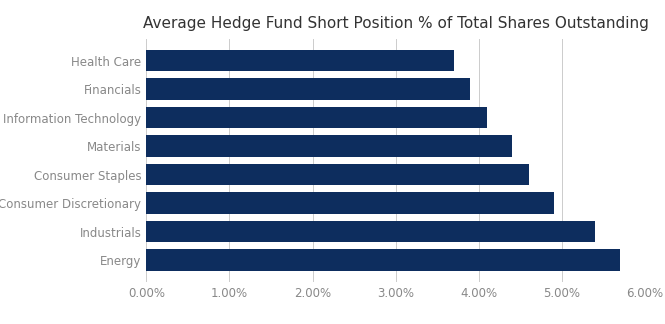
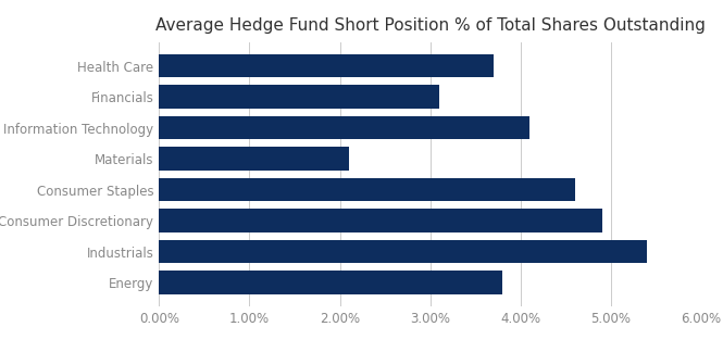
Financials: 3.9% -> 3.1%
Materials: 4.4% -> 2.1%
Energy: 5.7% -> 3.8%
